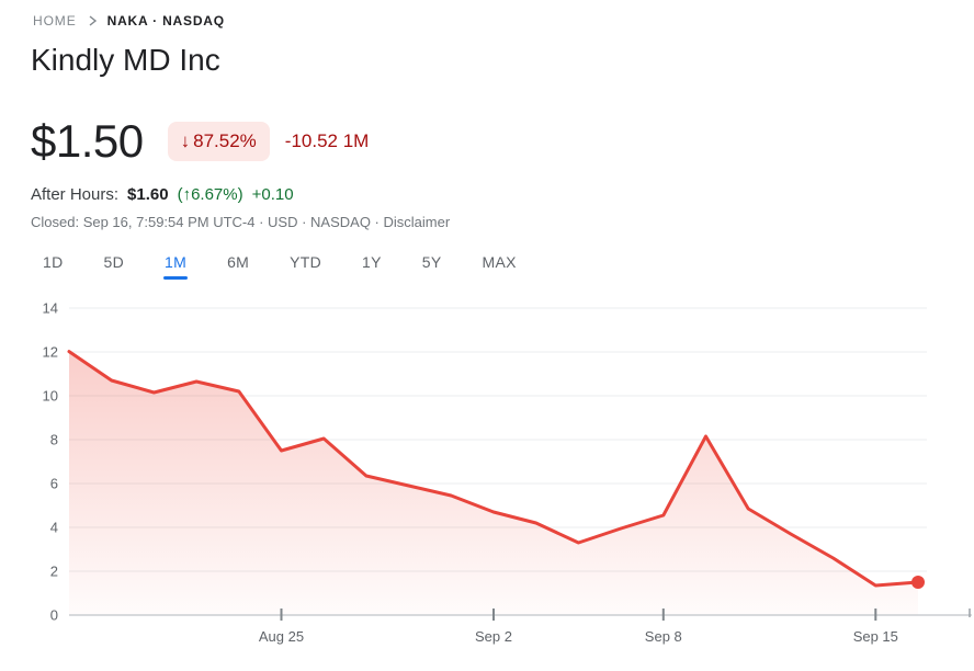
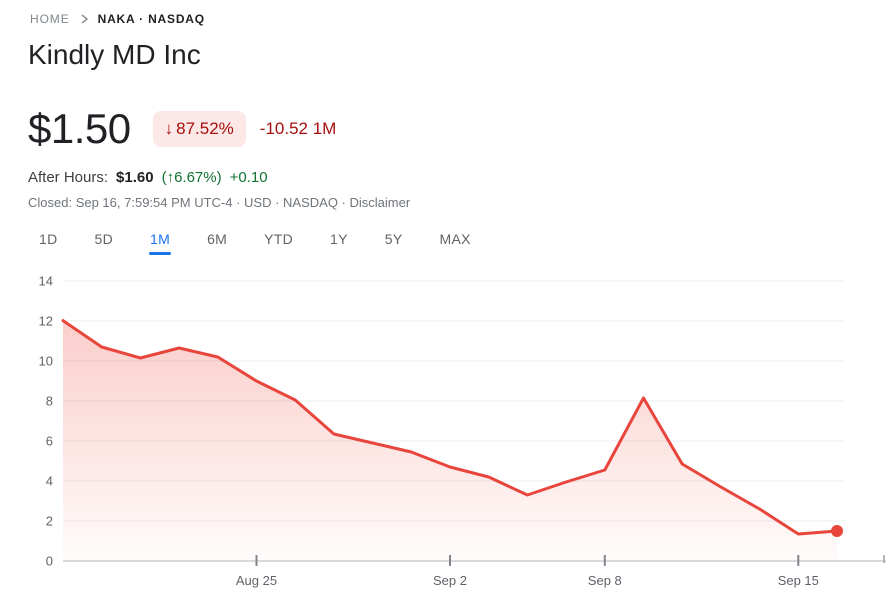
Aug 25: 7.5 -> 9.0
